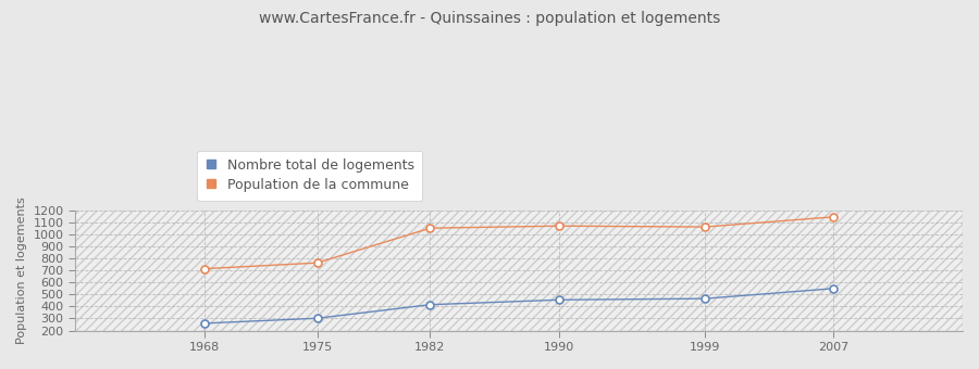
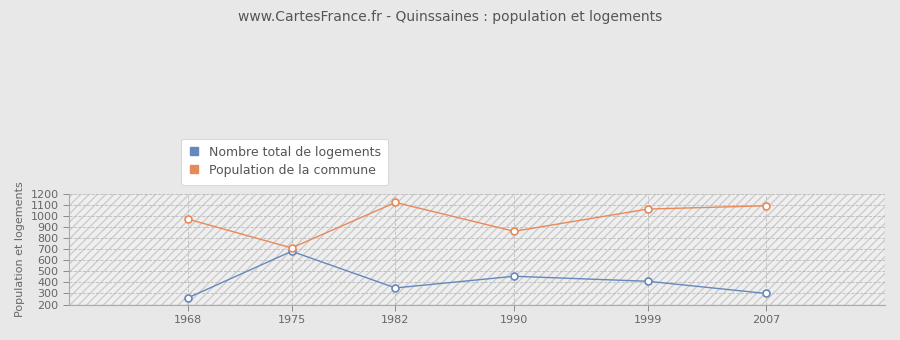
Population de la commune/1968: 710 -> 970
Nombre total de logements/1975: 300 -> 680
Population de la commune/1975: 760 -> 710
Nombre total de logements/1982: 420 -> 350
Population de la commune/1982: 1050 -> 1120
Population de la commune/1990: 1070 -> 860
Nombre total de logements/1999: 460 -> 410
Nombre total de logements/2007: 550 -> 300
Population de la commune/2007: 1140 -> 1090
